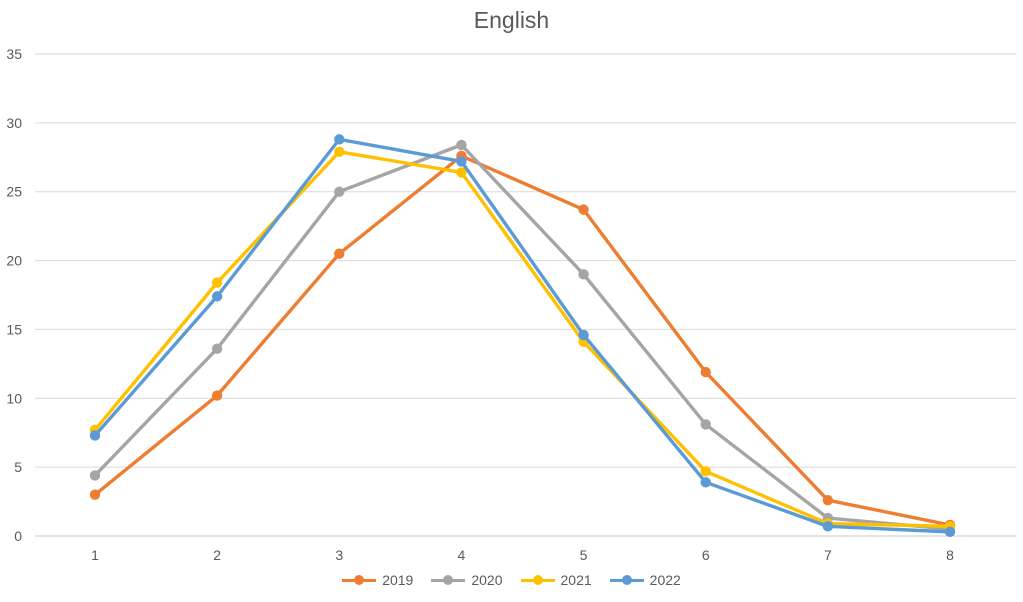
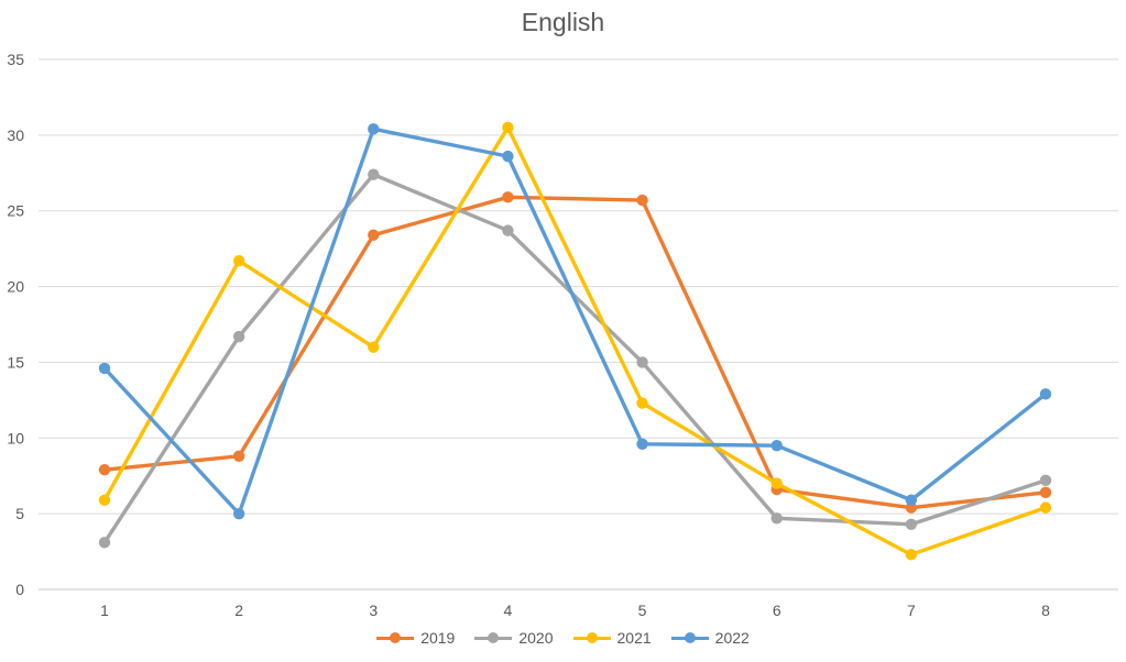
2019/1: 3.0 -> 7.9
2020/1: 4.4 -> 3.1
2021/1: 7.7 -> 5.9
2022/1: 7.3 -> 14.6
2019/2: 10.2 -> 8.8
2020/2: 13.6 -> 16.7
2021/2: 18.4 -> 21.7
2022/2: 17.4 -> 5.0
2019/3: 20.5 -> 23.4
2020/3: 25.0 -> 27.4
2021/3: 27.9 -> 16.0
2022/3: 28.8 -> 30.4
2019/4: 27.6 -> 25.9
2020/4: 28.4 -> 23.7
2021/4: 26.4 -> 30.5
2022/4: 27.2 -> 28.6
2019/5: 23.7 -> 25.7
2020/5: 19.0 -> 15.0
2021/5: 14.1 -> 12.3
2022/5: 14.6 -> 9.6
2019/6: 11.9 -> 6.6
2020/6: 8.1 -> 4.7
2021/6: 4.7 -> 7.0
2022/6: 3.9 -> 9.5
2019/7: 2.6 -> 5.4
2020/7: 1.3 -> 4.3
2021/7: 0.9 -> 2.3
2022/7: 0.7 -> 5.9
2019/8: 0.8 -> 6.4
2020/8: 0.5 -> 7.2
2021/8: 0.7 -> 5.4
2022/8: 0.3 -> 12.9
